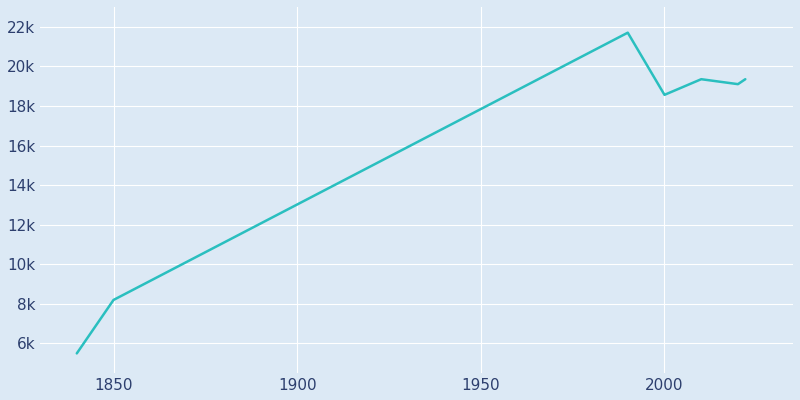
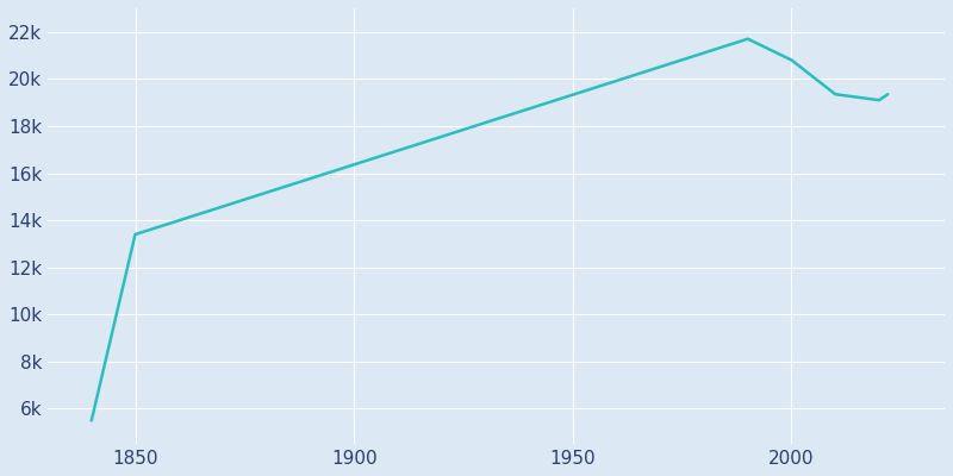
1850: 8.2k -> 13.4k
2000: 18.6k -> 20.8k
